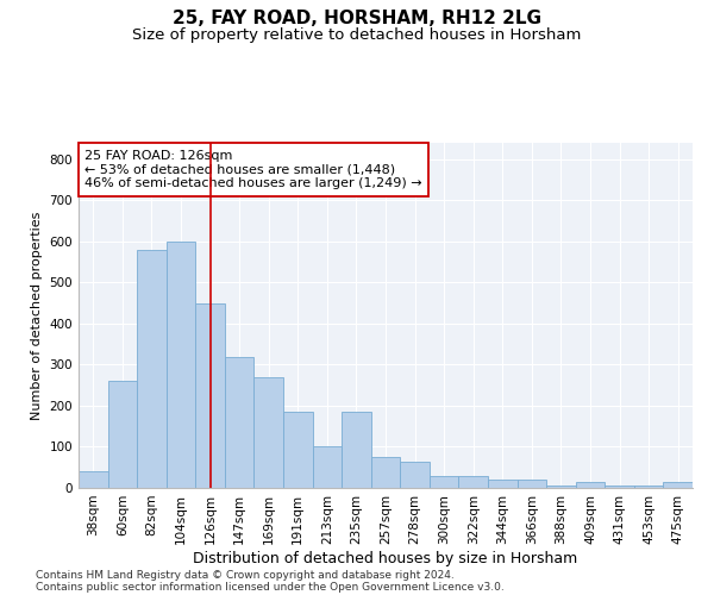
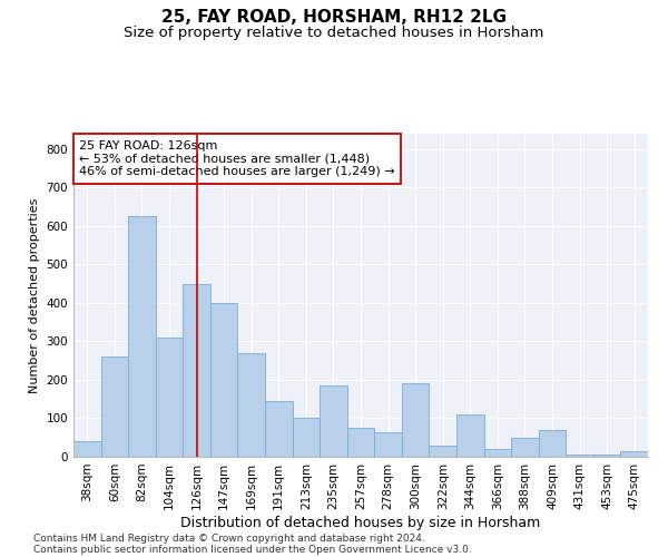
82sqm: 580 -> 625
104sqm: 600 -> 310
147sqm: 320 -> 400
191sqm: 185 -> 145
300sqm: 30 -> 190
344sqm: 20 -> 110
388sqm: 5 -> 50
409sqm: 15 -> 70
